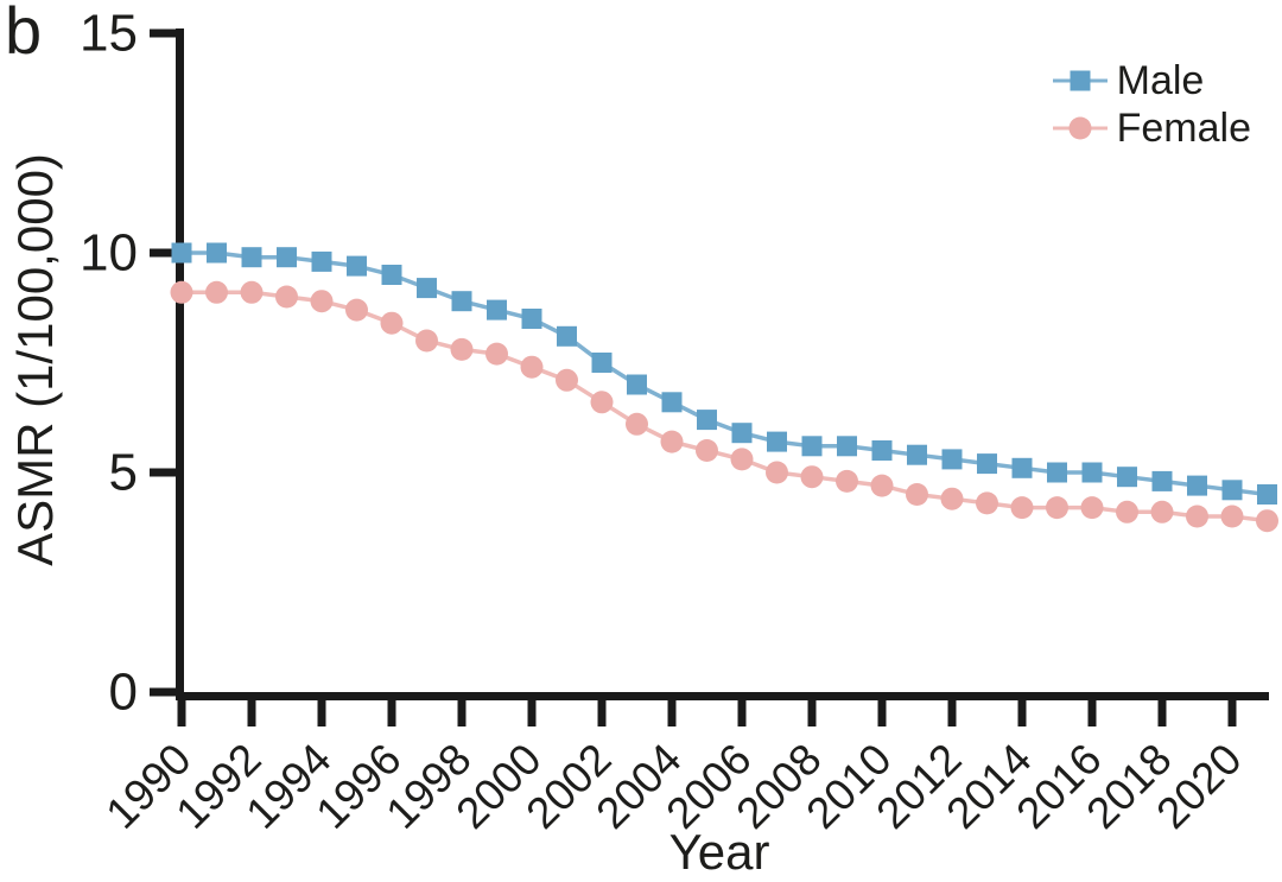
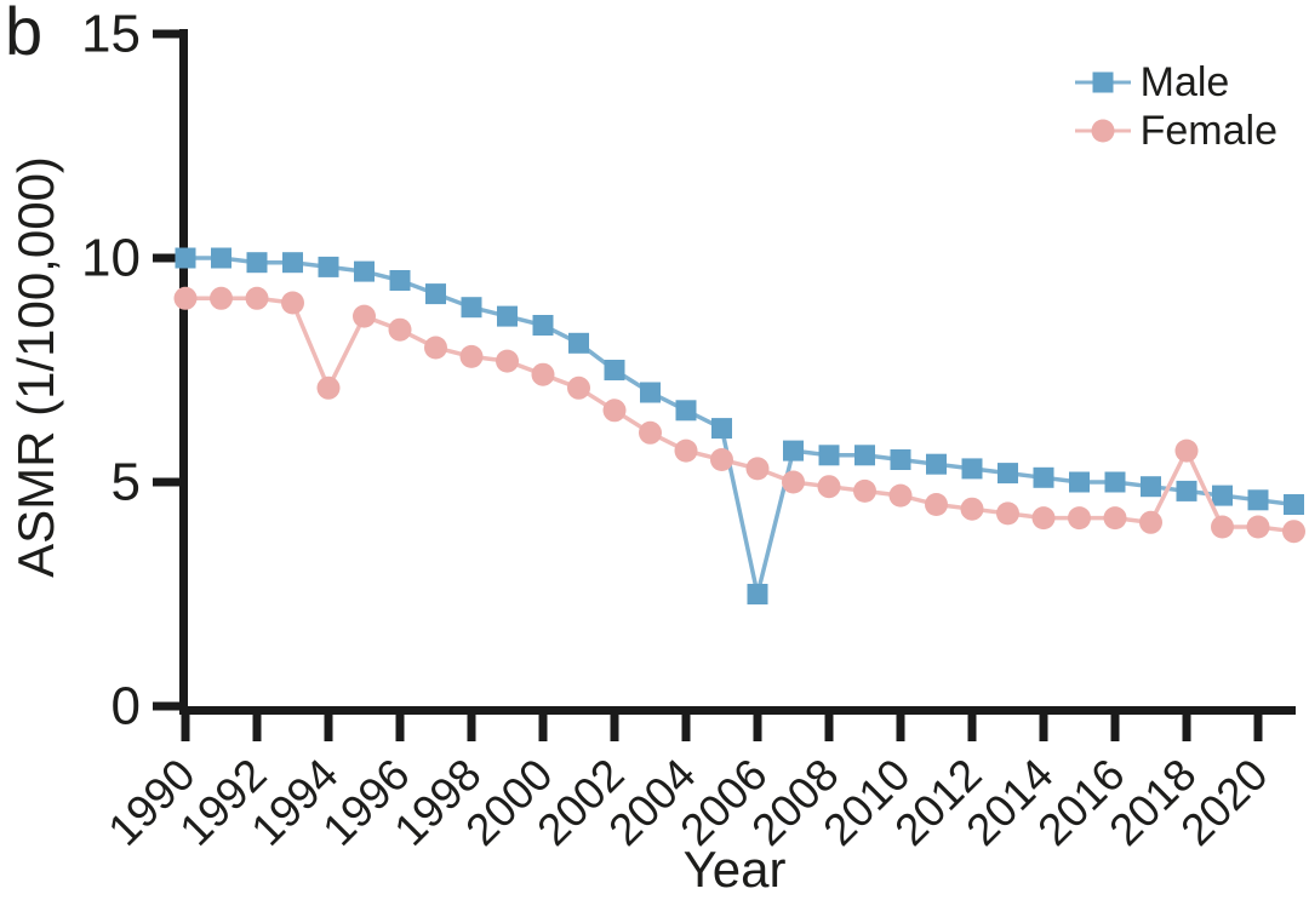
Female/1994: 8.9 -> 7.1
Male/2006: 5.9 -> 2.5
Female/2018: 4.1 -> 5.7
